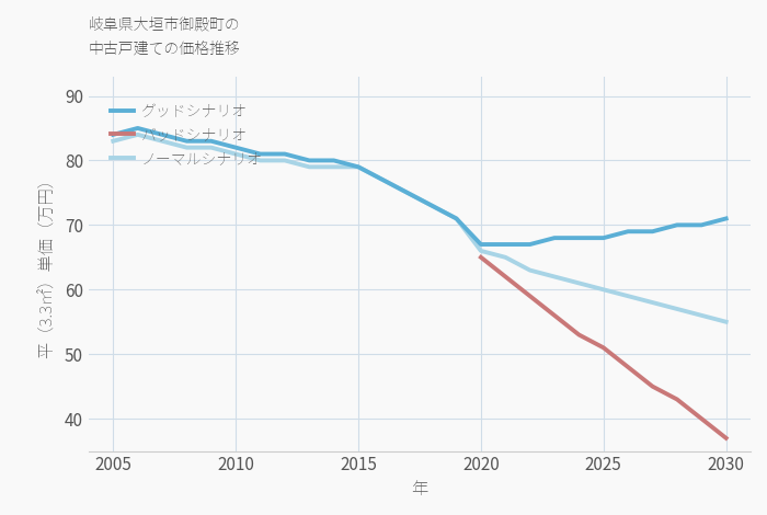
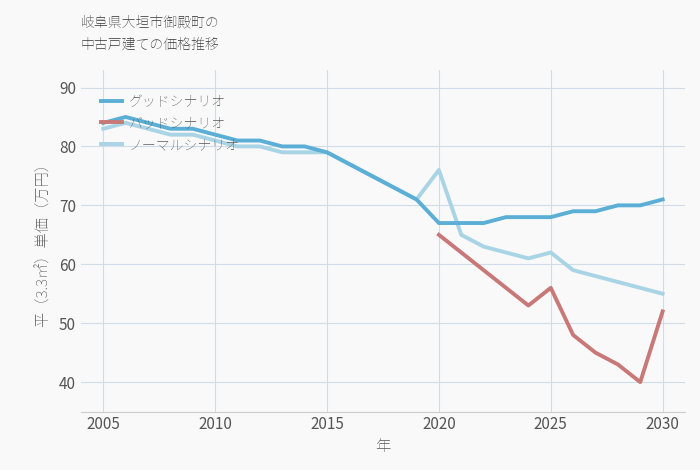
ノーマルシナリオ/2020: 66 -> 76
バッドシナリオ/2025: 51 -> 56
ノーマルシナリオ/2025: 60 -> 62
バッドシナリオ/2030: 37 -> 52
